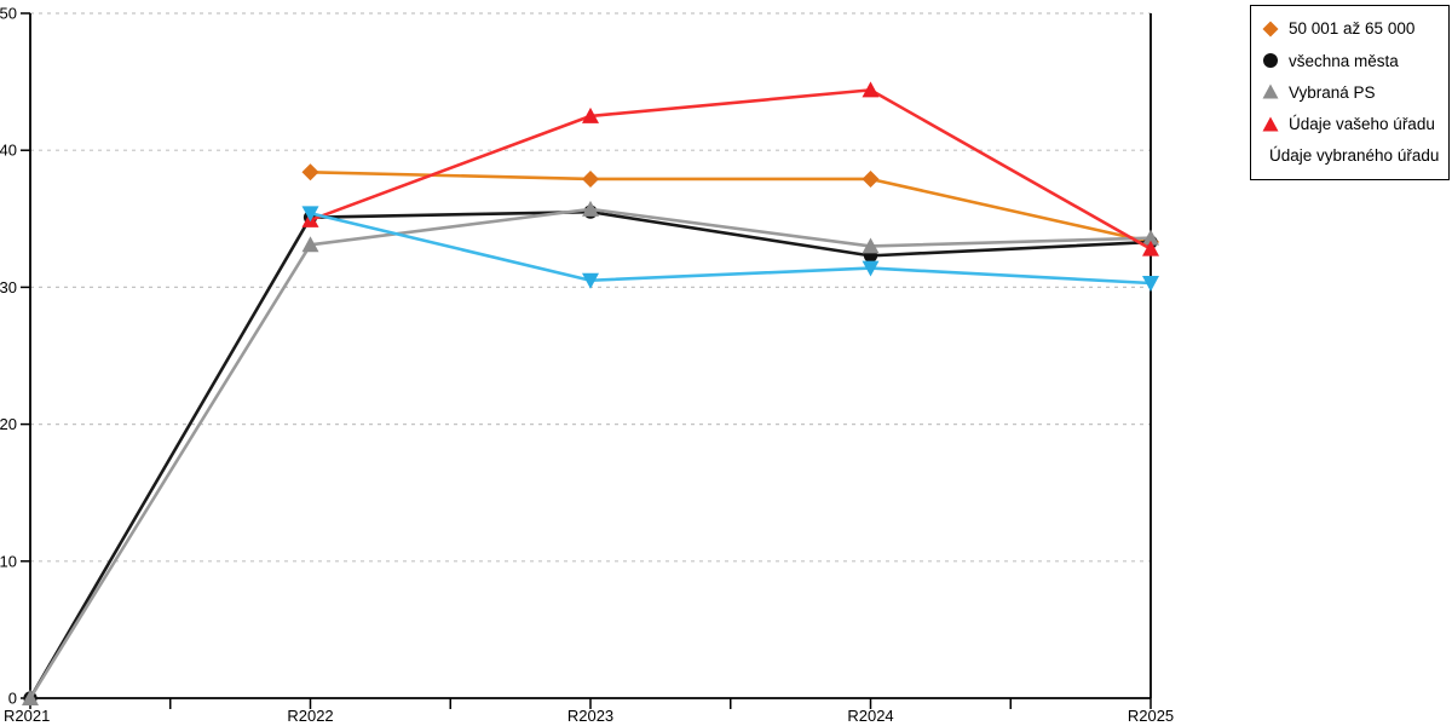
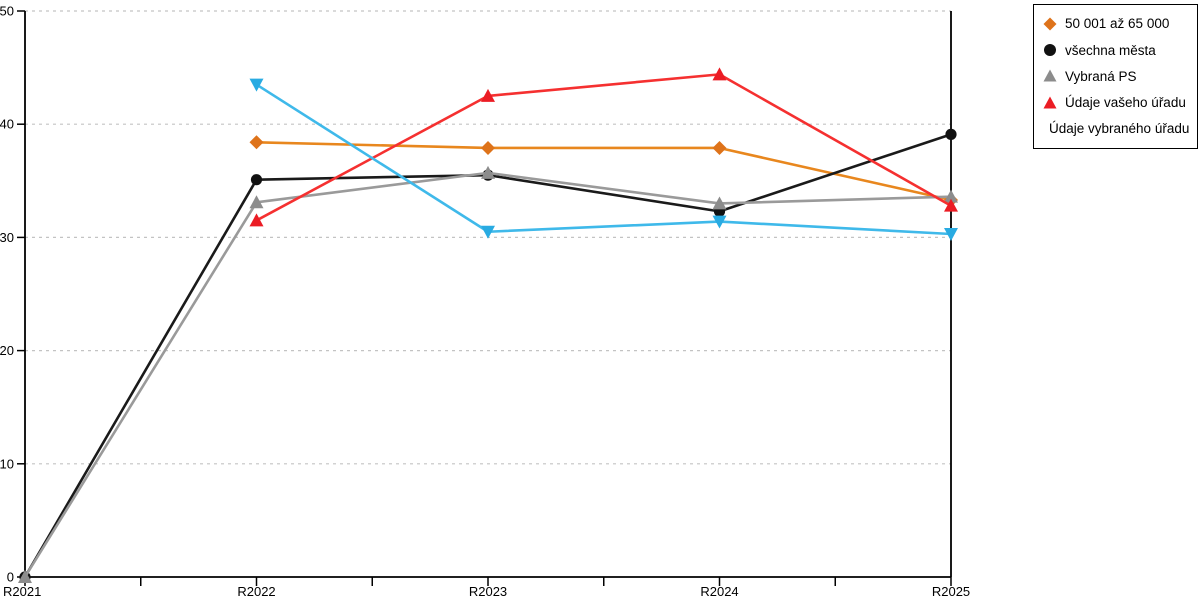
Údaje vašeho úřadu/R2022: 34.9 -> 31.5
Údaje vybraného úřadu/R2022: 35.4 -> 43.5
všechna města/R2025: 33.3 -> 39.1
